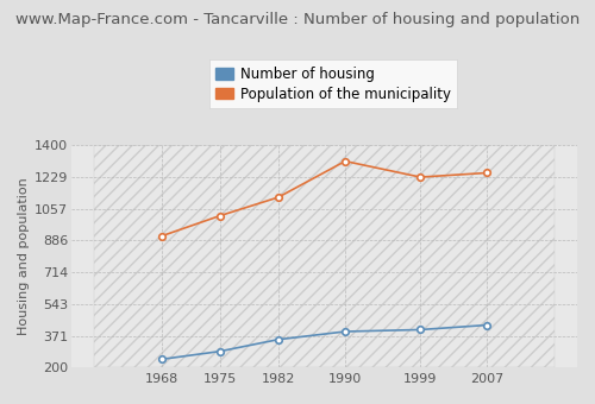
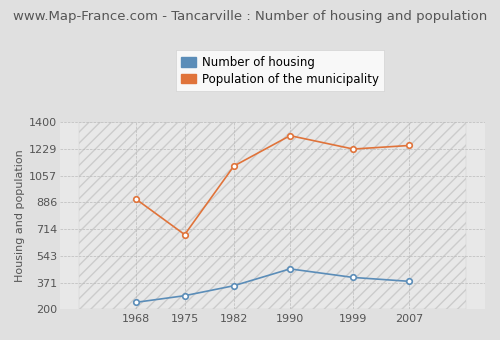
Population of the municipality/1975: 1020 -> 680
Number of housing/1990: 400 -> 460
Number of housing/2007: 430 -> 380
